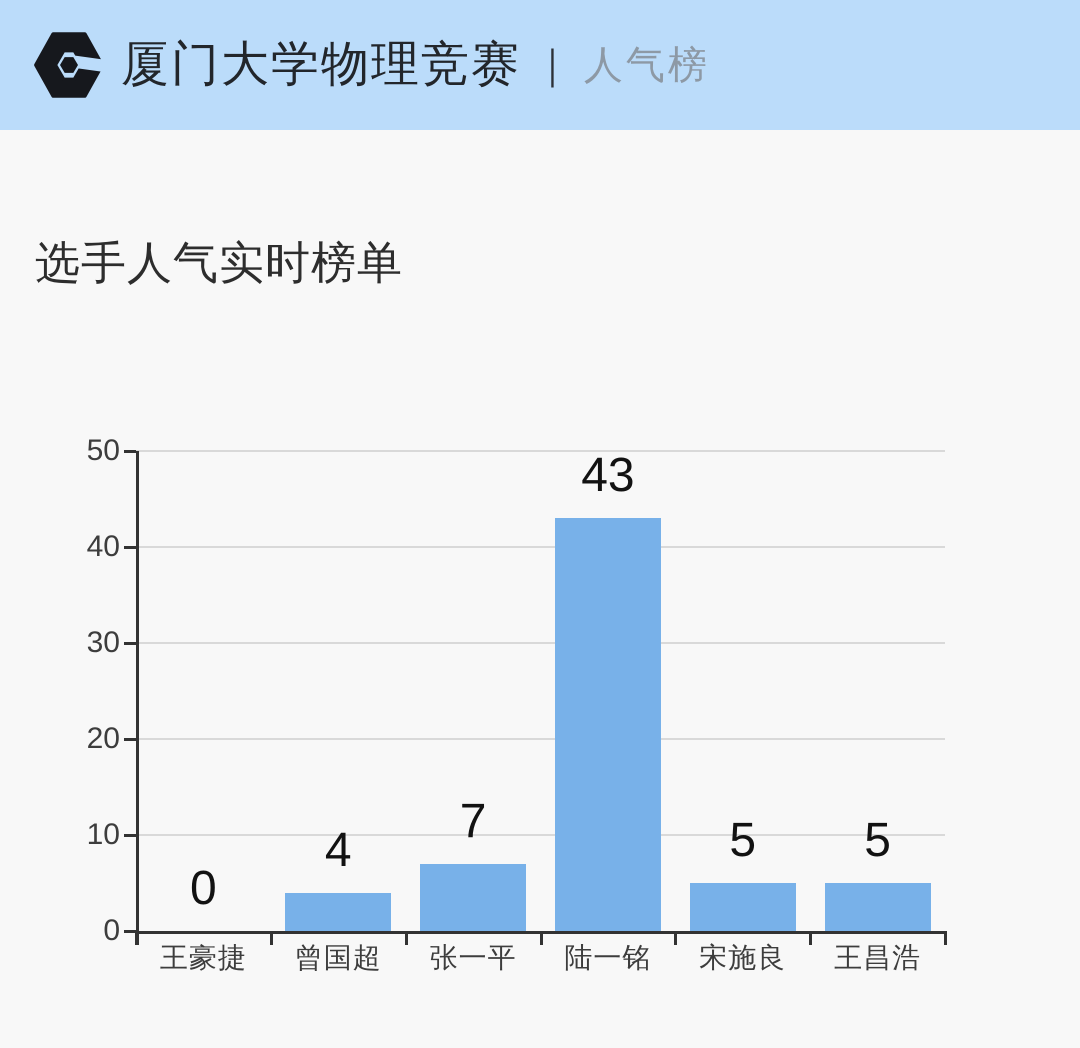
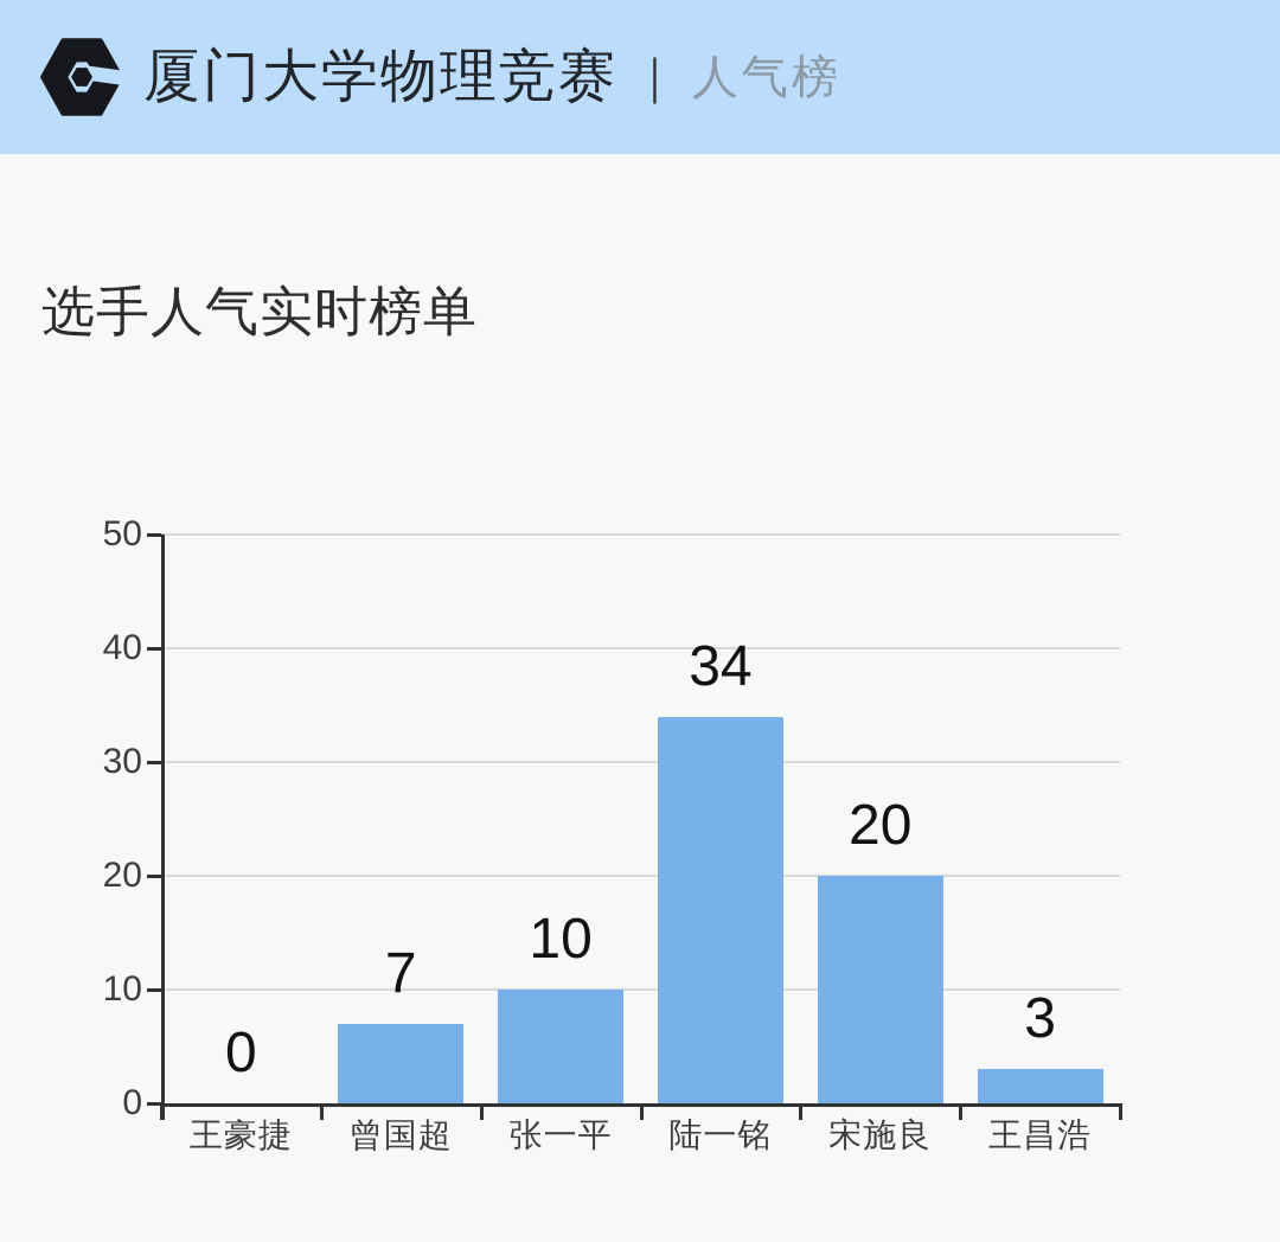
曾国超: 4 -> 7
张一平: 7 -> 10
陆一铭: 43 -> 34
宋施良: 5 -> 20
王昌浩: 5 -> 3
